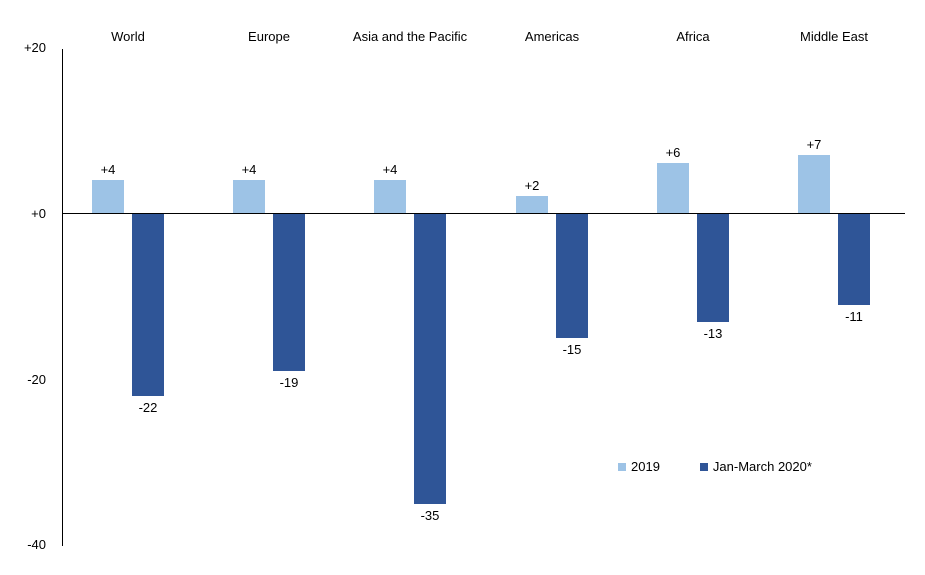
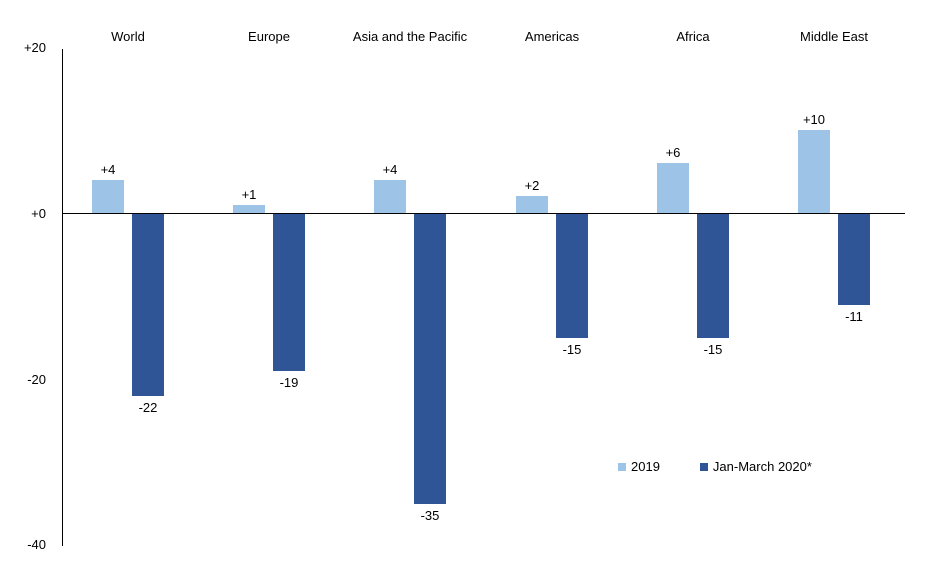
2019/Europe: +4 -> +1
Jan-March 2020*/Africa: -13 -> -15
2019/Middle East: +7 -> +10
